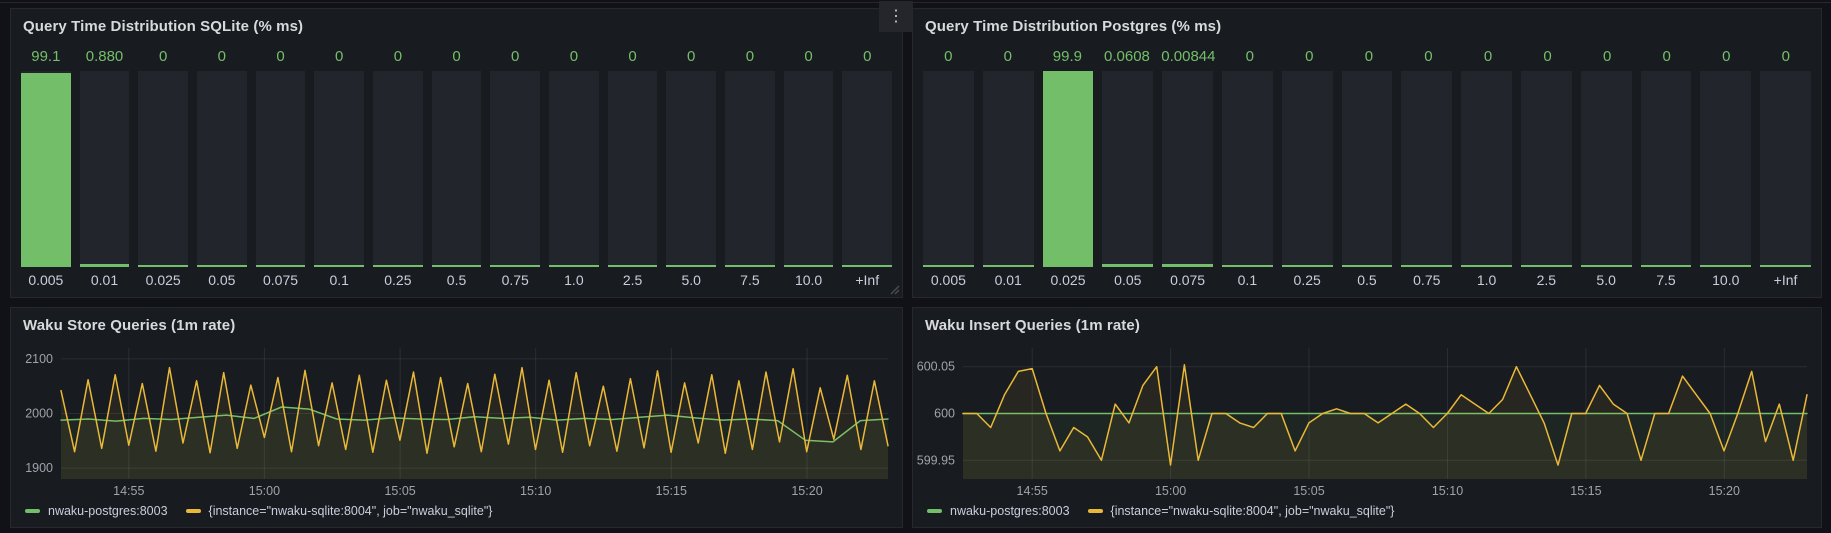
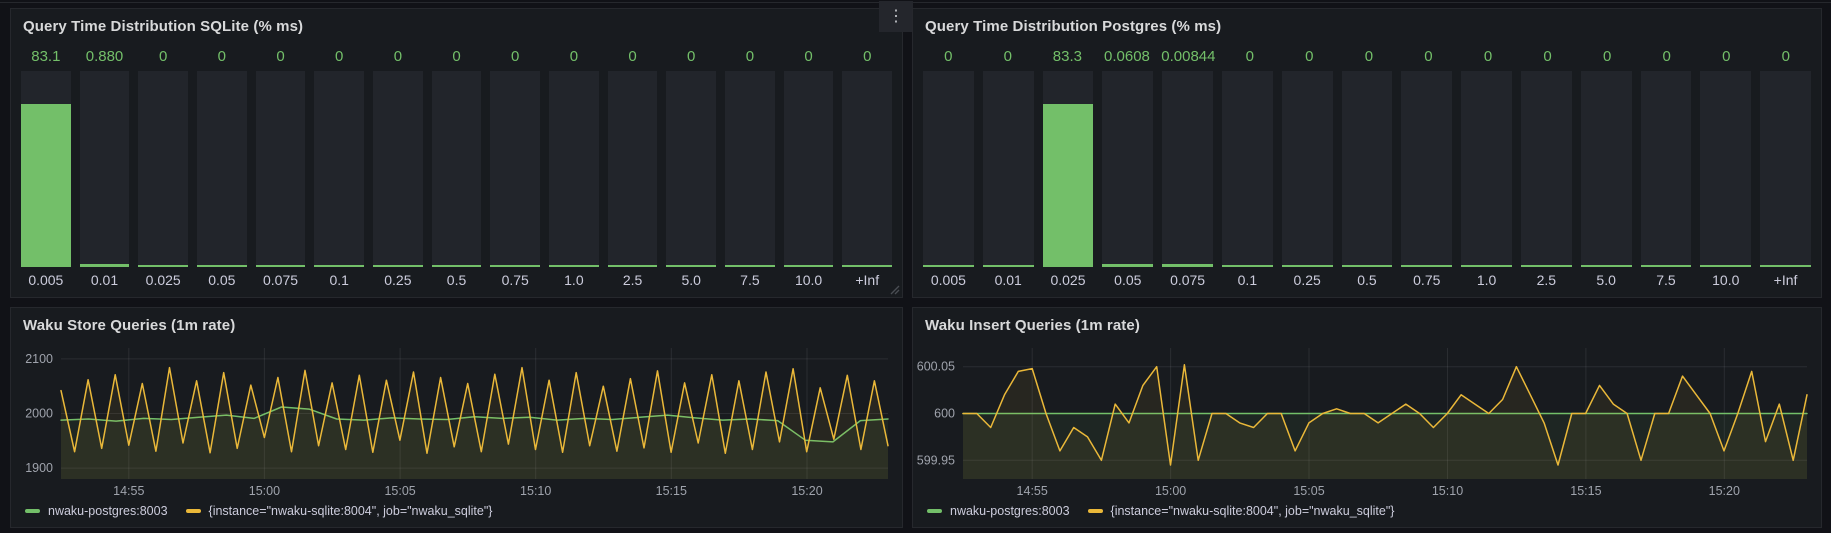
Query Time Distribution SQLite (% ms)/0.005: 99.1 -> 83.1
Query Time Distribution Postgres (% ms)/0.025: 99.9 -> 83.3
